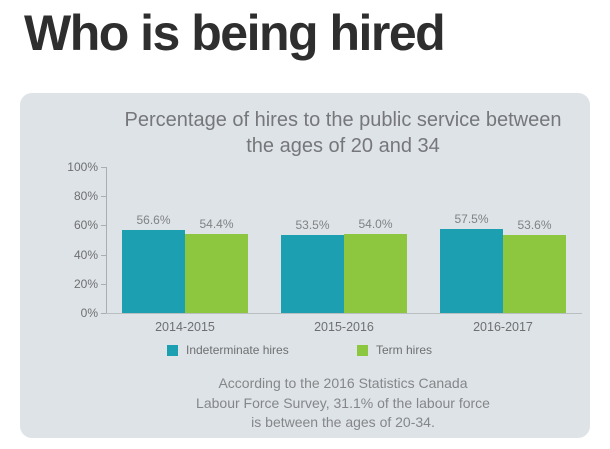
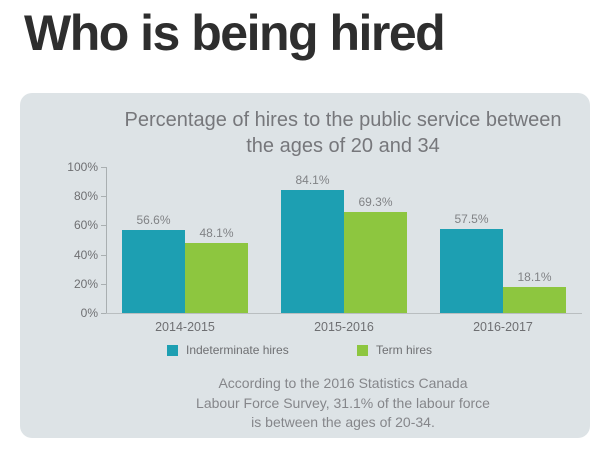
Term hires/2014-2015: 54.4% -> 48.1%
Indeterminate hires/2015-2016: 53.5% -> 84.1%
Term hires/2015-2016: 54.0% -> 69.3%
Term hires/2016-2017: 53.6% -> 18.1%
